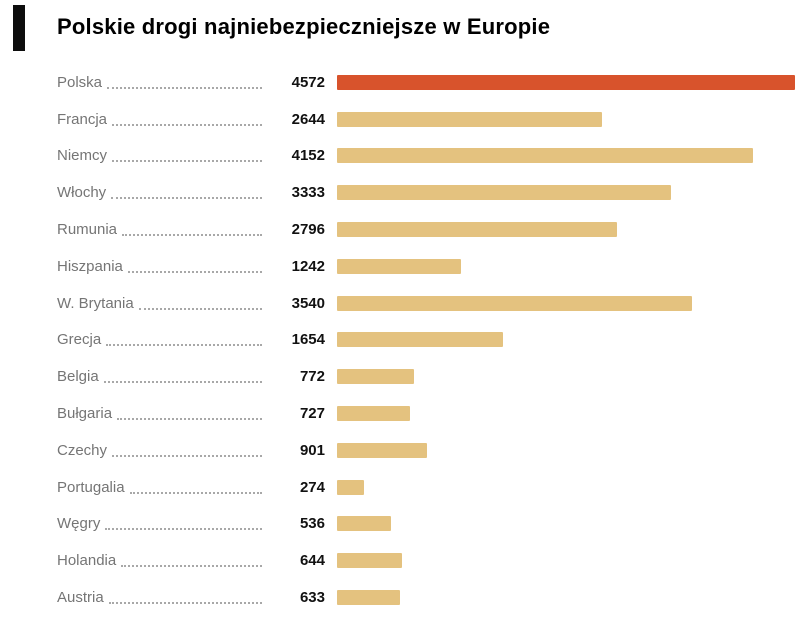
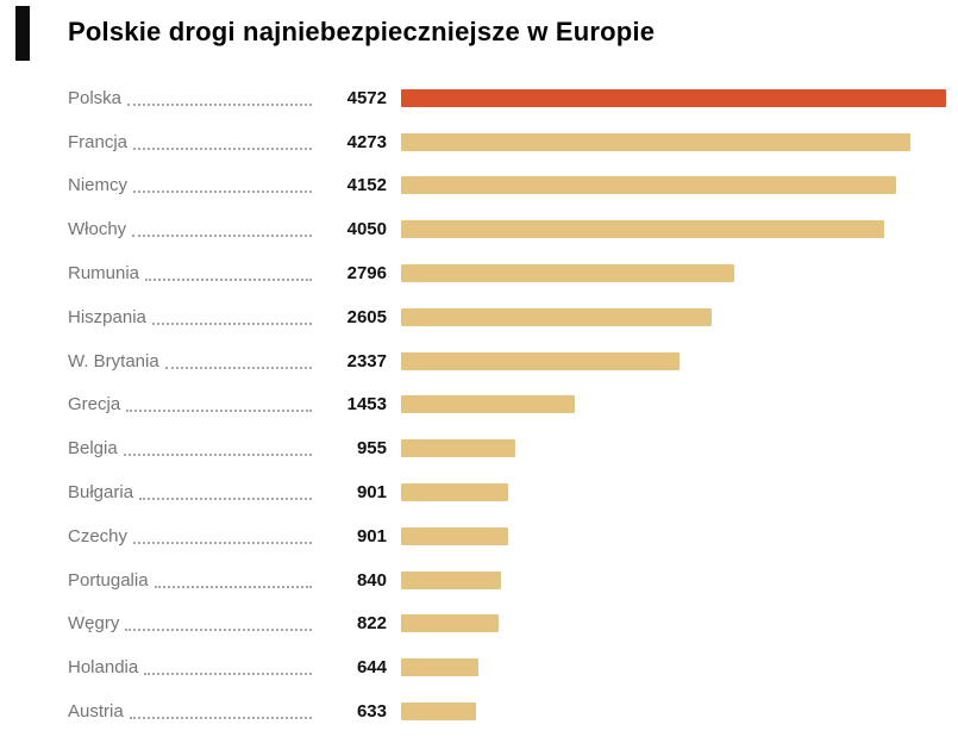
Francja: 2644 -> 4273
Włochy: 3333 -> 4050
Hiszpania: 1242 -> 2605
W. Brytania: 3540 -> 2337
Grecja: 1654 -> 1453
Belgia: 772 -> 955
Bułgaria: 727 -> 901
Portugalia: 274 -> 840
Węgry: 536 -> 822
